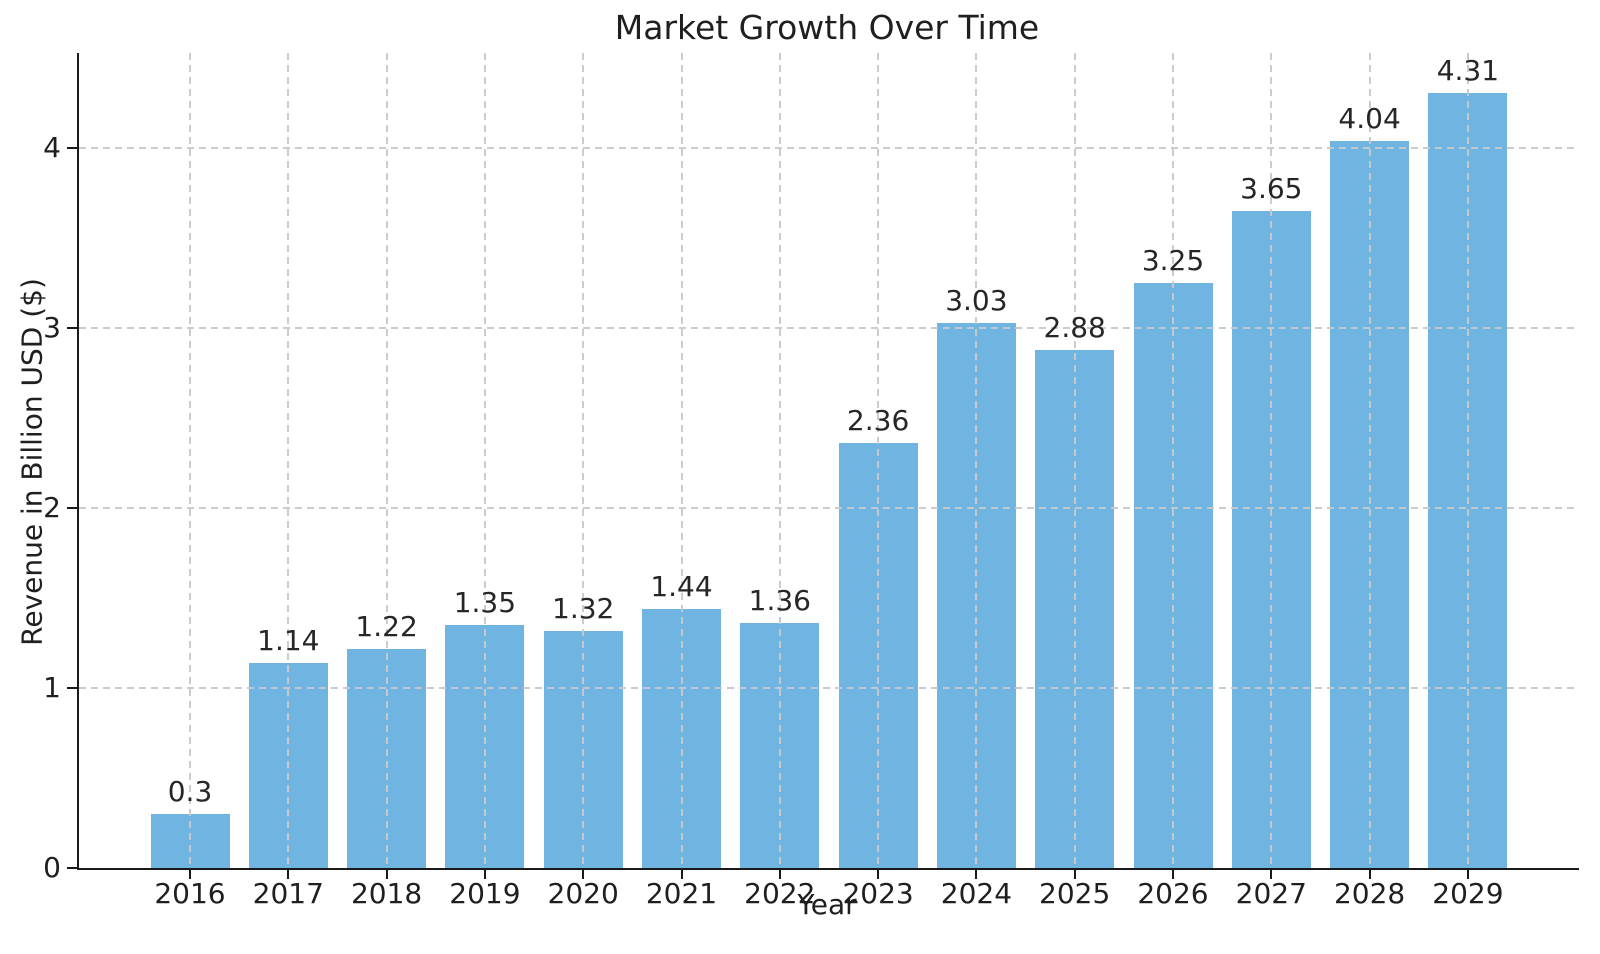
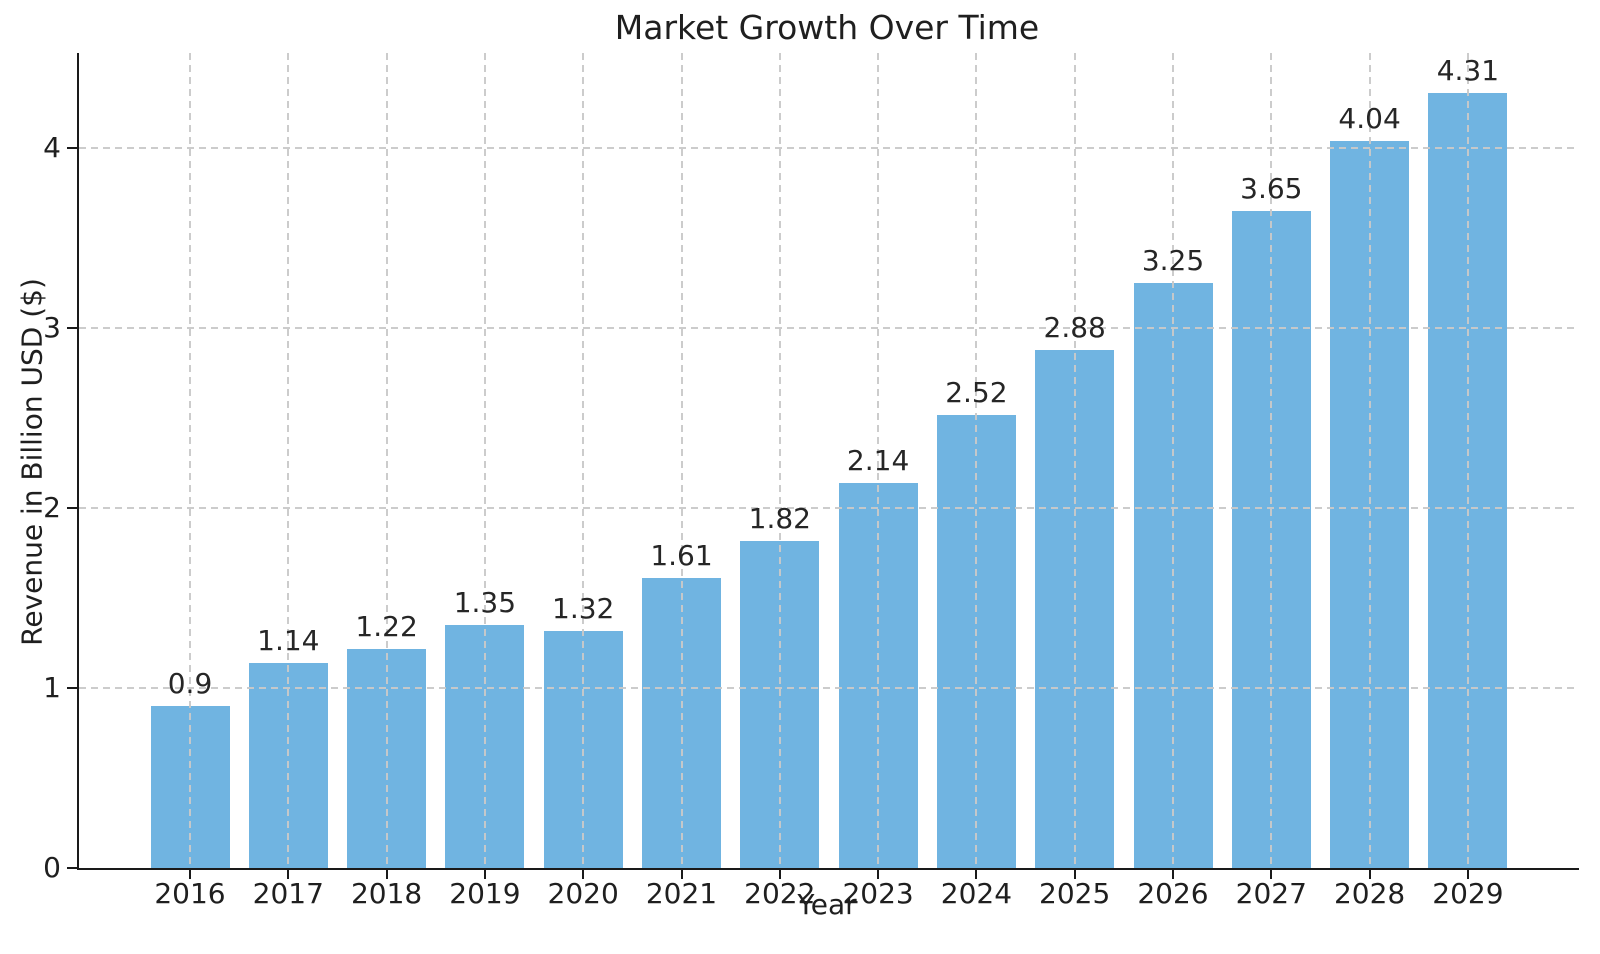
2016: 0.3 -> 0.9
2021: 1.44 -> 1.61
2022: 1.36 -> 1.82
2023: 2.36 -> 2.14
2024: 3.03 -> 2.52
